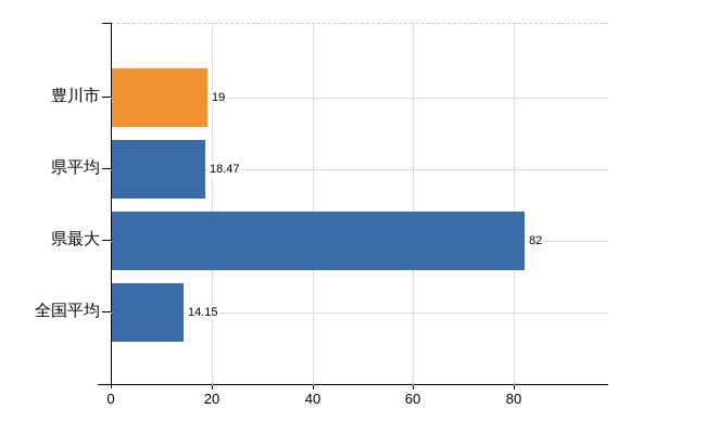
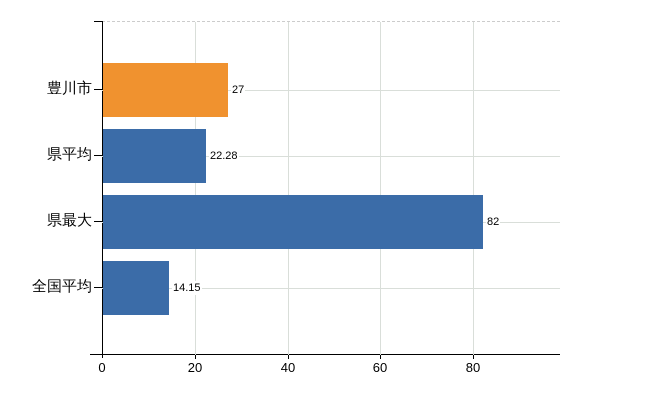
豊川市: 19 -> 27
県平均: 18.47 -> 22.28
